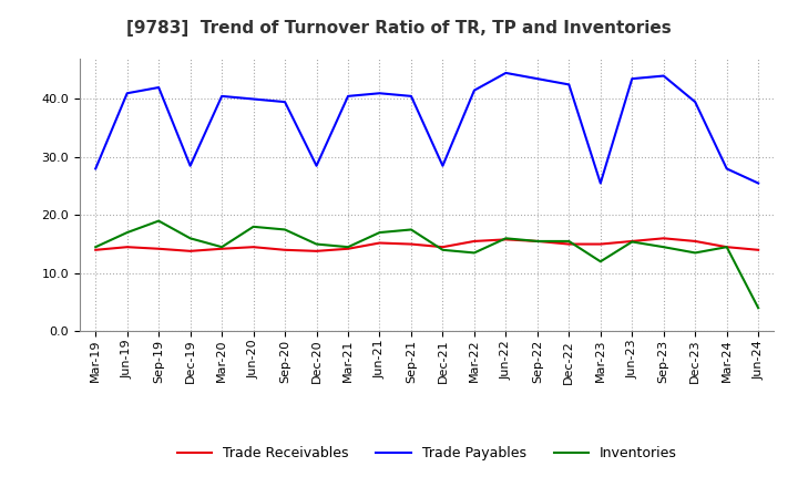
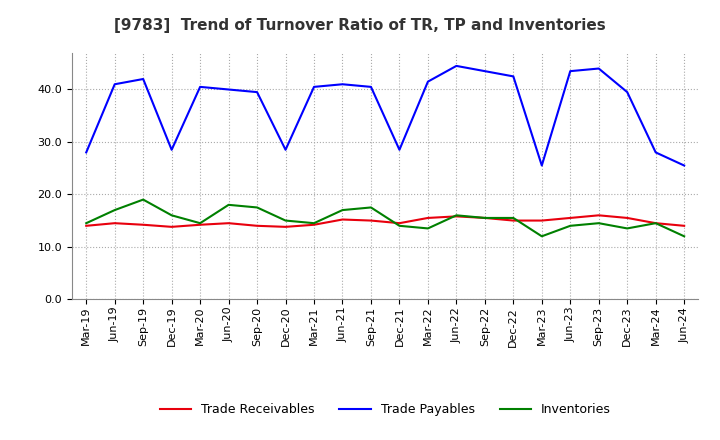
Inventories/Jun-23: 15.4 -> 14.0
Inventories/Jun-24: 4.0 -> 12.0
